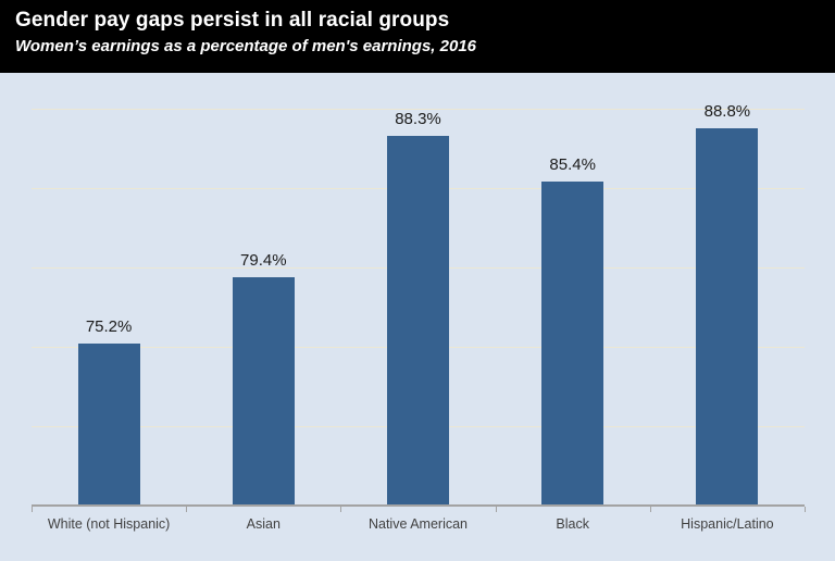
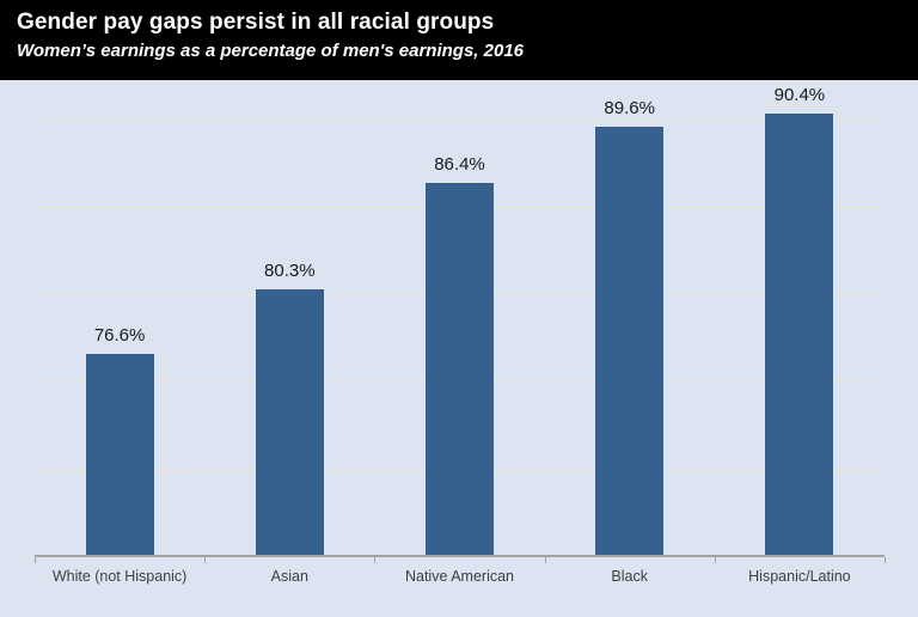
White (not Hispanic): 75.2% -> 76.6%
Asian: 79.4% -> 80.3%
Native American: 88.3% -> 86.4%
Black: 85.4% -> 89.6%
Hispanic/Latino: 88.8% -> 90.4%
